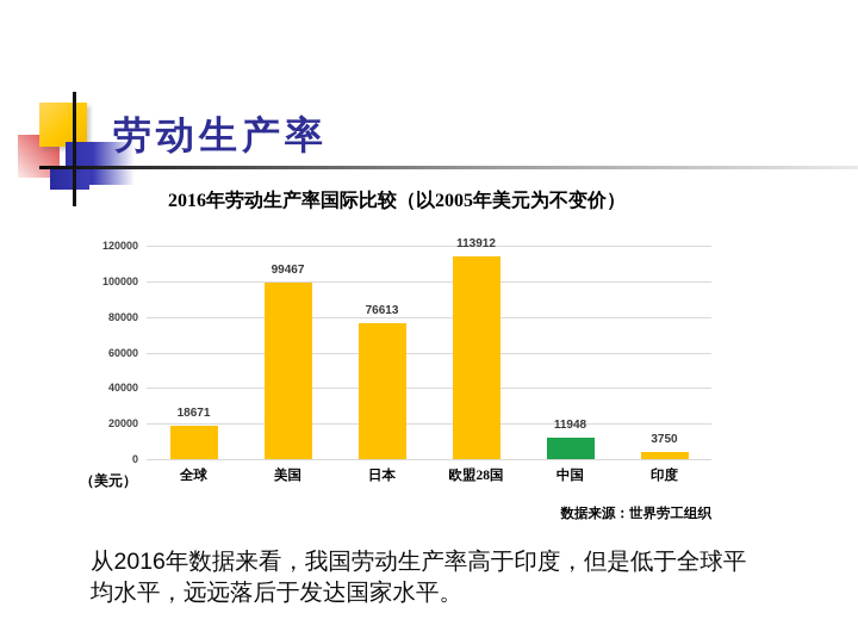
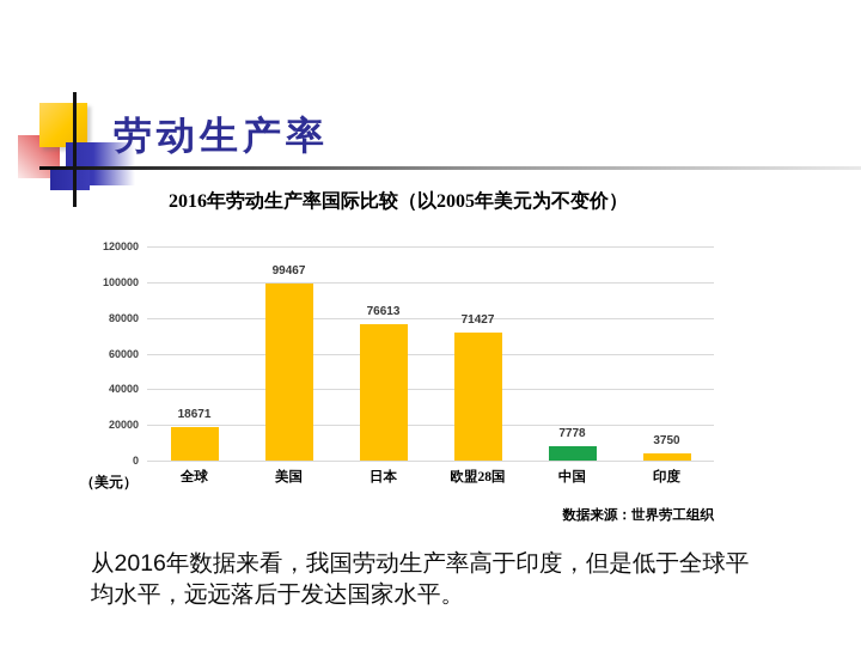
欧盟28国: 113912 -> 71427
中国: 11948 -> 7778
